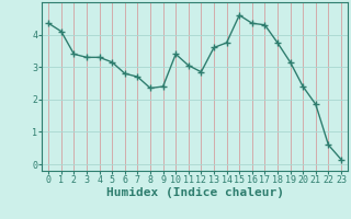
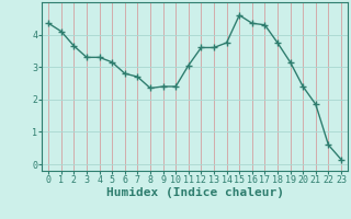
2: 3.40 -> 3.65
10: 3.40 -> 2.40
12: 2.85 -> 3.60
